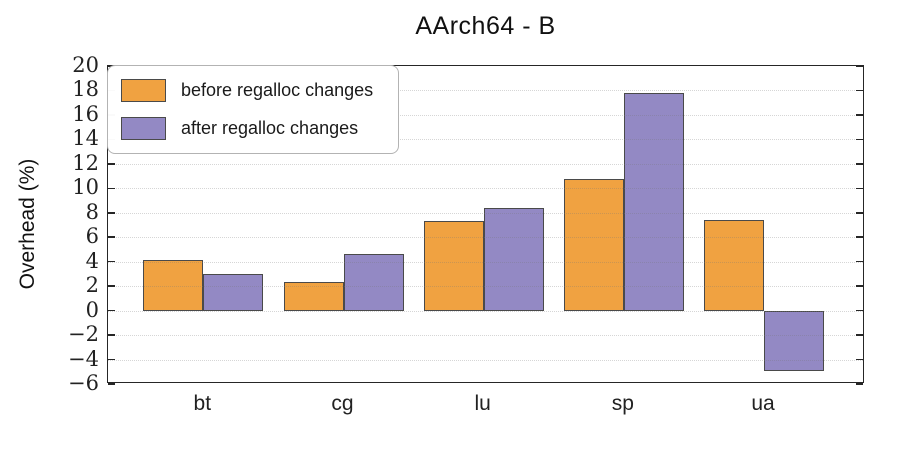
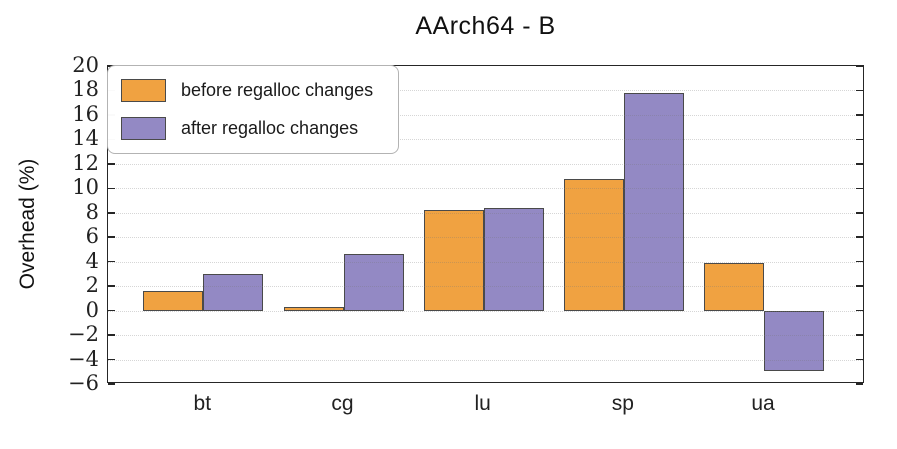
before regalloc changes/bt: 4.1 -> 1.6
before regalloc changes/cg: 2.3 -> 0.3
before regalloc changes/lu: 7.3 -> 8.2
before regalloc changes/ua: 7.4 -> 3.9
